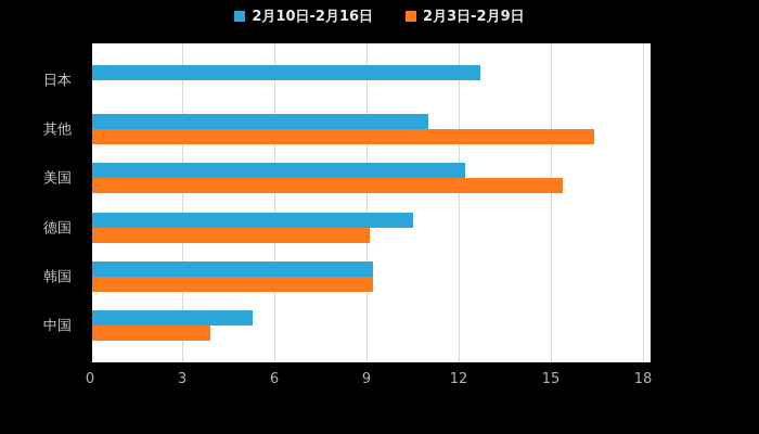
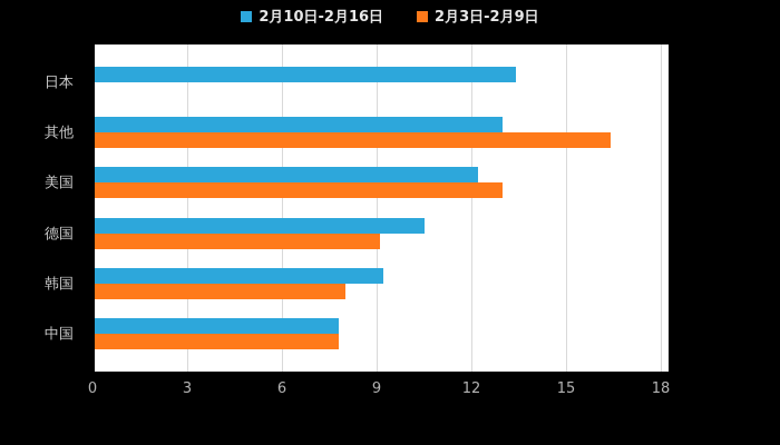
2月10日-2月16日/日本: 12.7 -> 13.4
2月10日-2月16日/其他: 11.0 -> 13.0
2月3日-2月9日/美国: 15.4 -> 13.0
2月3日-2月9日/韩国: 9.2 -> 8.0
2月10日-2月16日/中国: 5.3 -> 7.8
2月3日-2月9日/中国: 3.9 -> 7.8
